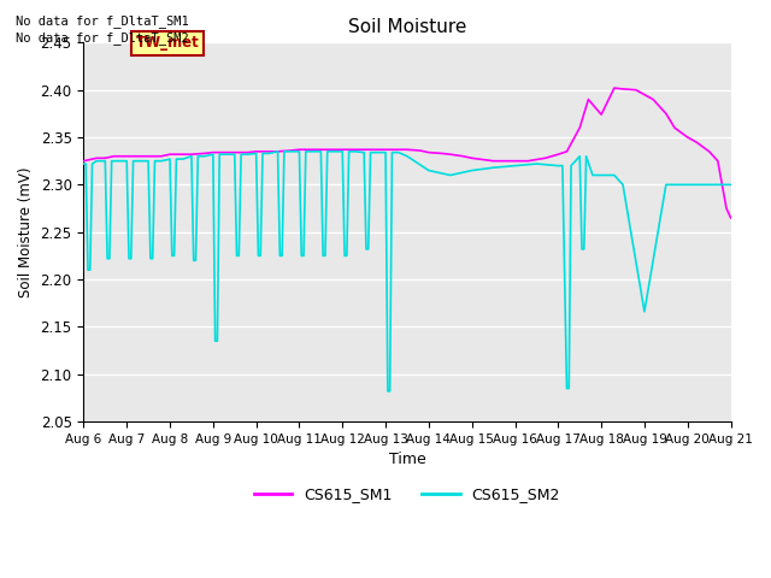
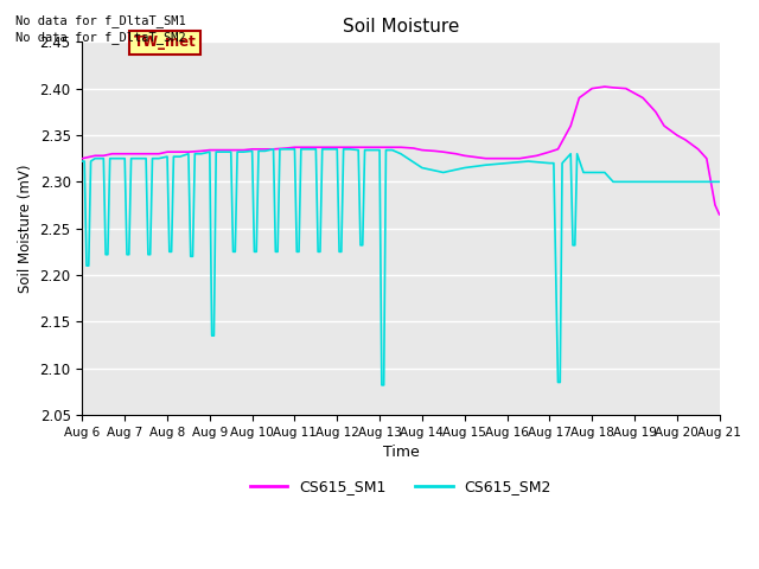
CS615_SM1/Aug 18: 2.374 -> 2.400
CS615_SM2/Aug 19: 2.166 -> 2.300
